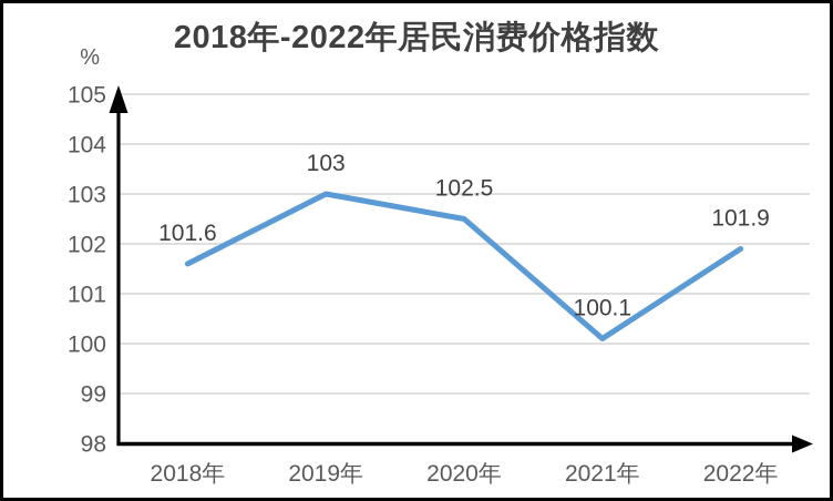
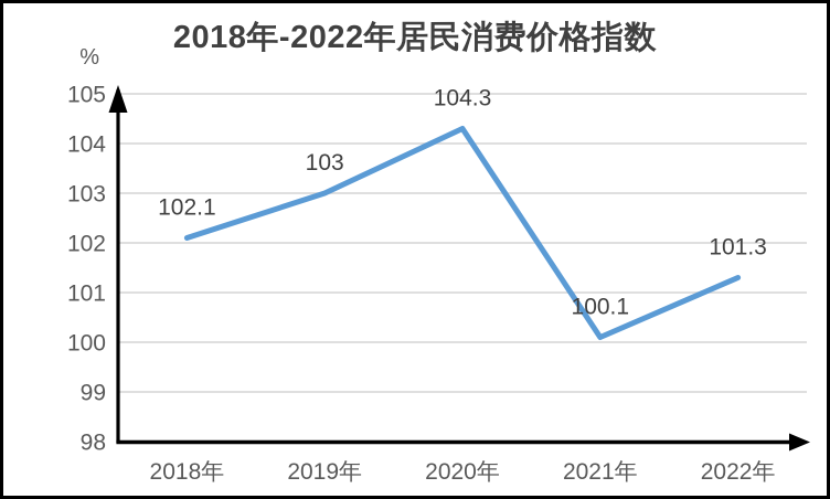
2018年: 101.6 -> 102.1
2020年: 102.5 -> 104.3
2022年: 101.9 -> 101.3
